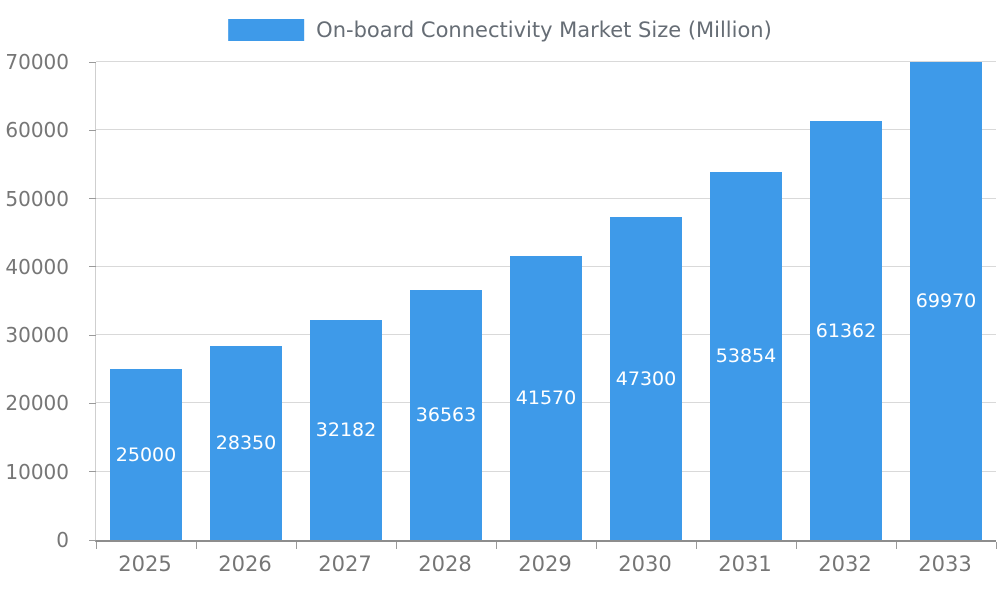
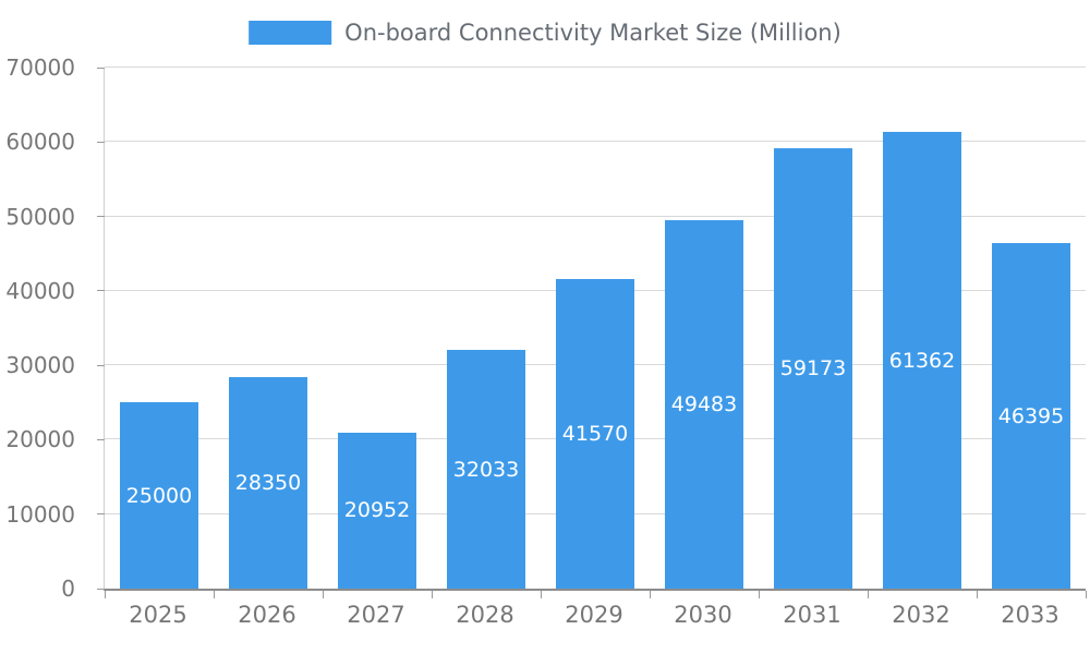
2027: 32182 -> 20952
2028: 36563 -> 32033
2030: 47300 -> 49483
2031: 53854 -> 59173
2033: 69970 -> 46395
